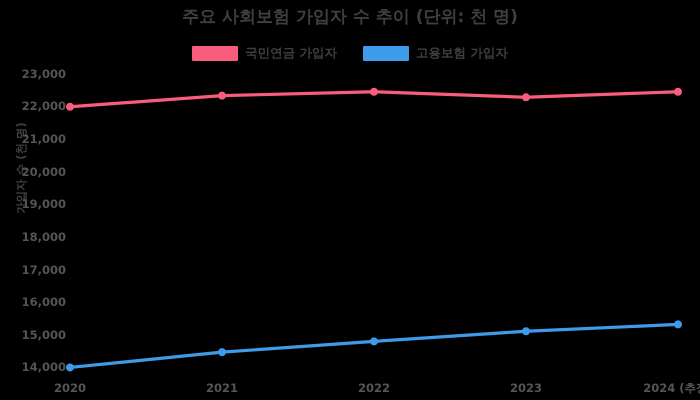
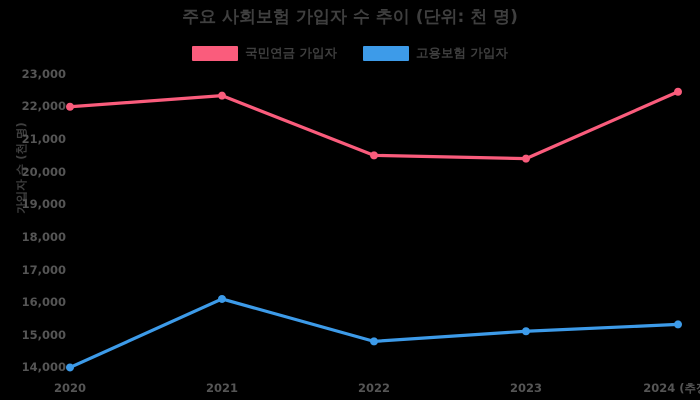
고용보험 가입자/2021: 14500 -> 16100
국민연금 가입자/2022: 22400 -> 20500
국민연금 가입자/2023: 22300 -> 20400
